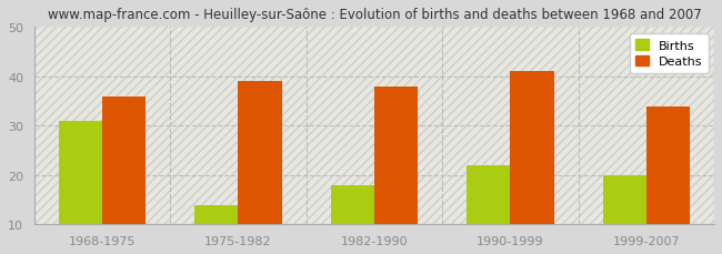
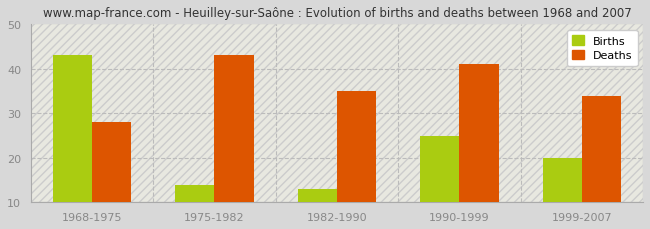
Births/1968-1975: 31 -> 43
Deaths/1968-1975: 36 -> 28
Deaths/1975-1982: 39 -> 43
Births/1982-1990: 18 -> 13
Deaths/1982-1990: 38 -> 35
Births/1990-1999: 22 -> 25
